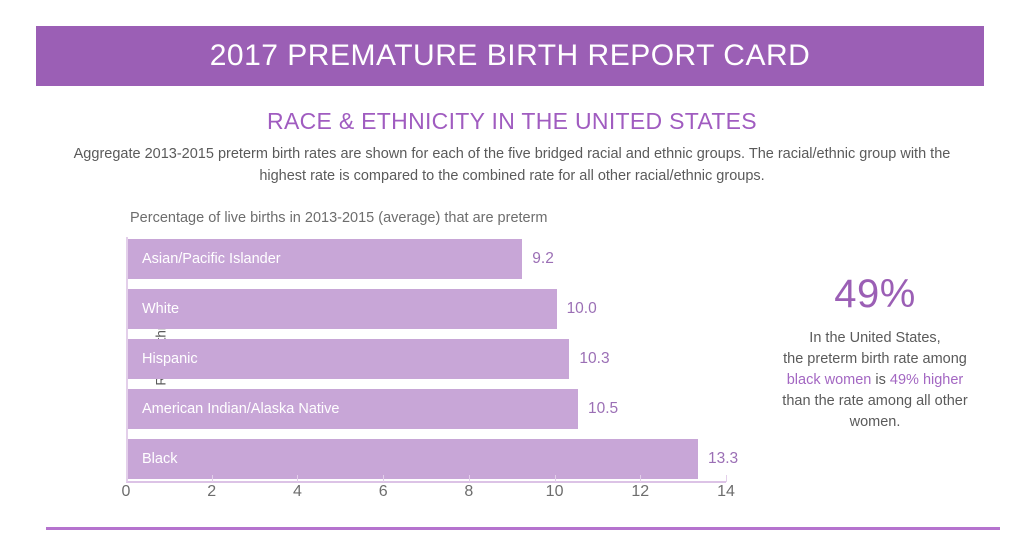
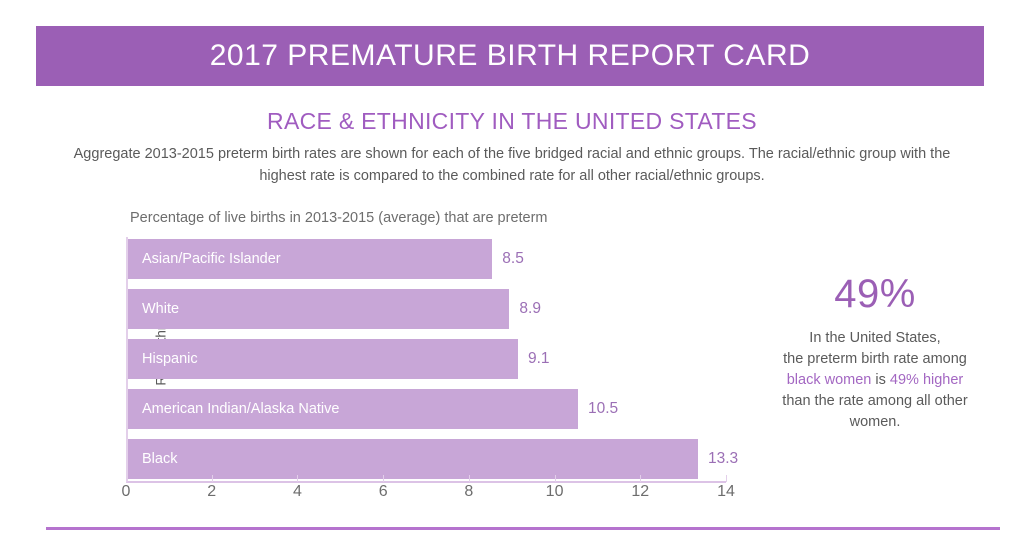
Asian/Pacific Islander: 9.2 -> 8.5
White: 10.0 -> 8.9
Hispanic: 10.3 -> 9.1
